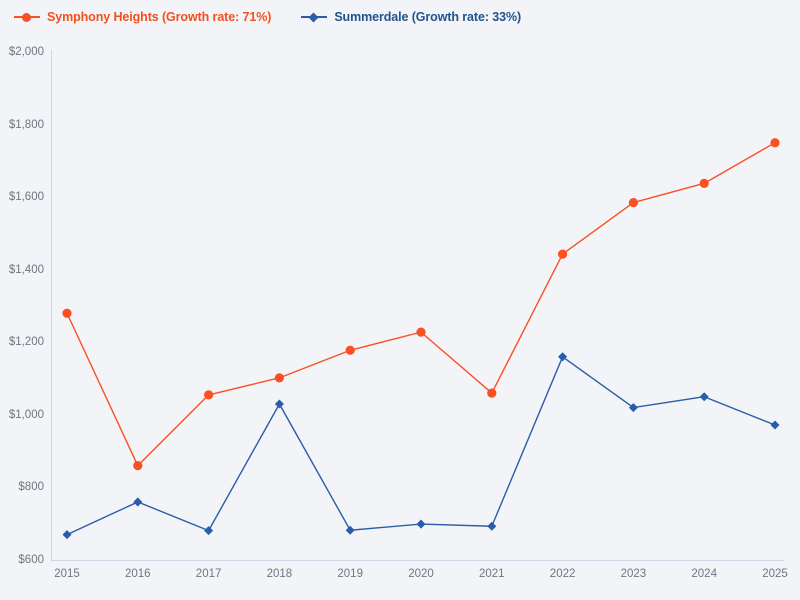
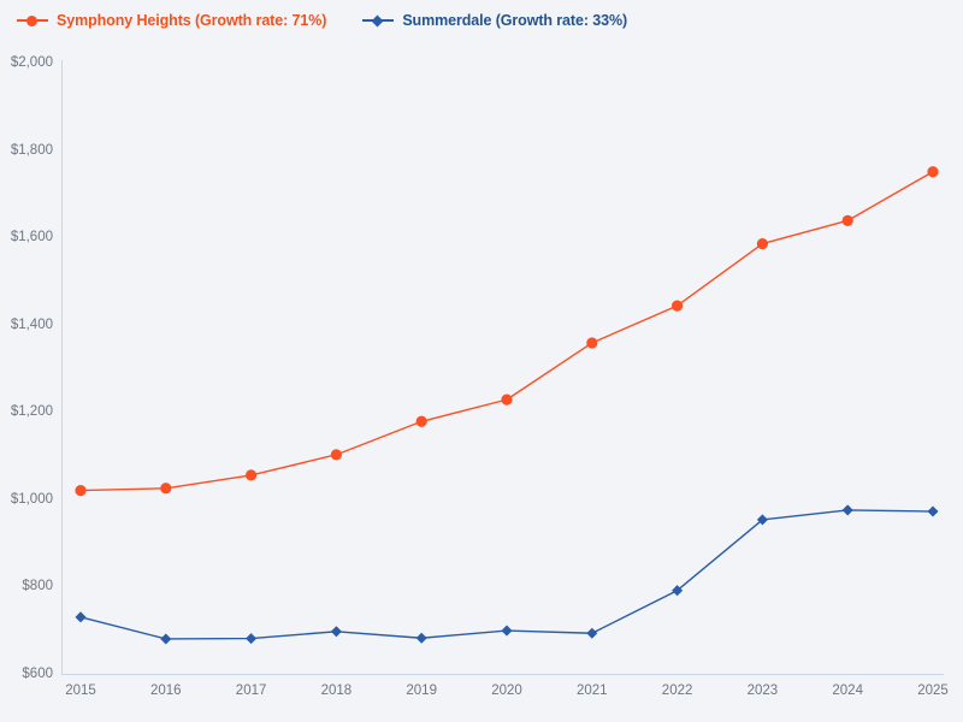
Symphony Heights (Growth rate: 71%)/2015: $1280 -> $1020
Summerdale (Growth rate: 33%)/2015: $670 -> $730
Symphony Heights (Growth rate: 71%)/2016: $860 -> $1020
Summerdale (Growth rate: 33%)/2016: $760 -> $680
Summerdale (Growth rate: 33%)/2018: $1030 -> $700
Symphony Heights (Growth rate: 71%)/2021: $1060 -> $1360
Summerdale (Growth rate: 33%)/2022: $1160 -> $790
Summerdale (Growth rate: 33%)/2023: $1020 -> $950
Summerdale (Growth rate: 33%)/2024: $1050 -> $980
